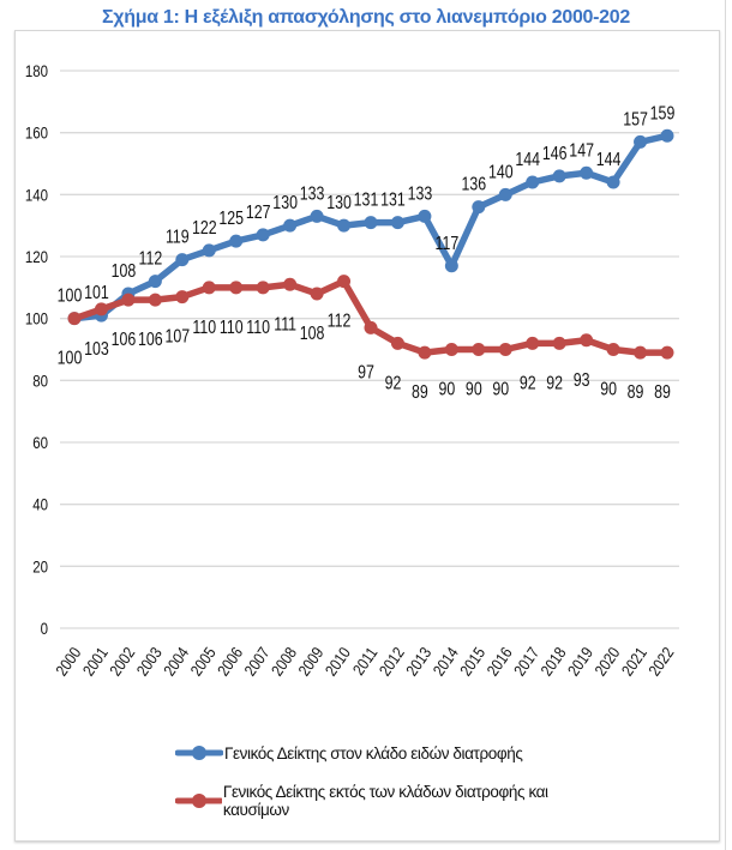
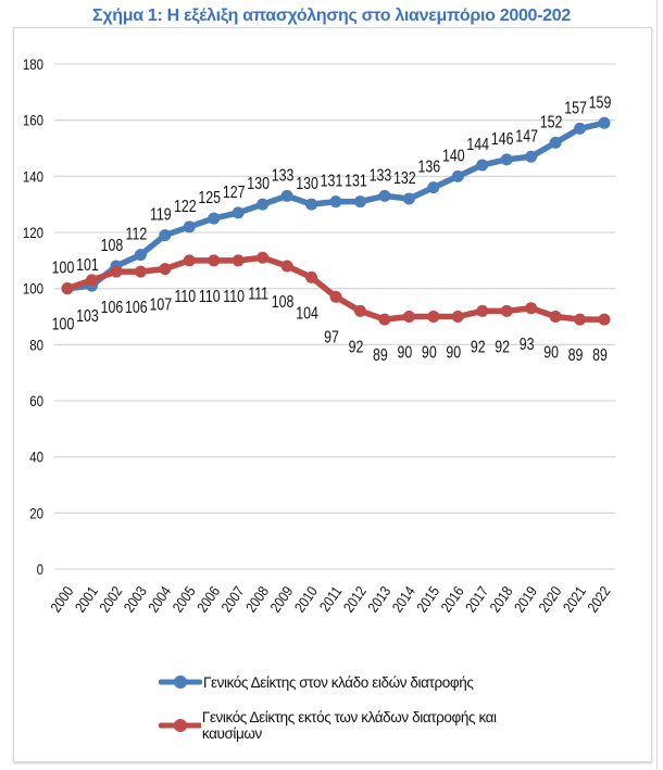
Γενικός Δείκτης εκτός των κλάδων διατροφής και καυσίμων/2010: 112 -> 104
Γενικός Δείκτης στον κλάδο ειδών διατροφής/2014: 117 -> 132
Γενικός Δείκτης στον κλάδο ειδών διατροφής/2020: 144 -> 152
